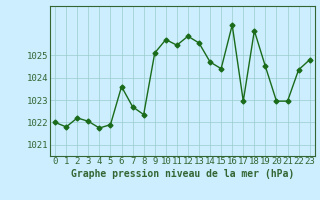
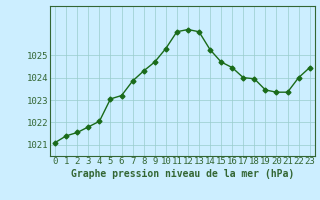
0: 1022.00 -> 1021.10
1: 1021.80 -> 1021.40
2: 1022.20 -> 1021.55
3: 1022.05 -> 1021.80
4: 1021.75 -> 1022.05
5: 1021.90 -> 1023.05
6: 1023.60 -> 1023.20
7: 1022.70 -> 1023.85
8: 1022.35 -> 1024.30
9: 1025.10 -> 1024.70
10: 1025.70 -> 1025.30
11: 1025.45 -> 1026.05
12: 1025.85 -> 1026.15
13: 1025.55 -> 1026.05
14: 1024.70 -> 1025.25
15: 1024.40 -> 1024.70
16: 1026.35 -> 1024.45
17: 1022.95 -> 1024.00
18: 1026.10 -> 1023.95
19: 1024.50 -> 1023.45
20: 1022.95 -> 1023.35
21: 1022.95 -> 1023.35
22: 1024.35 -> 1024.00
23: 1024.80 -> 1024.45
